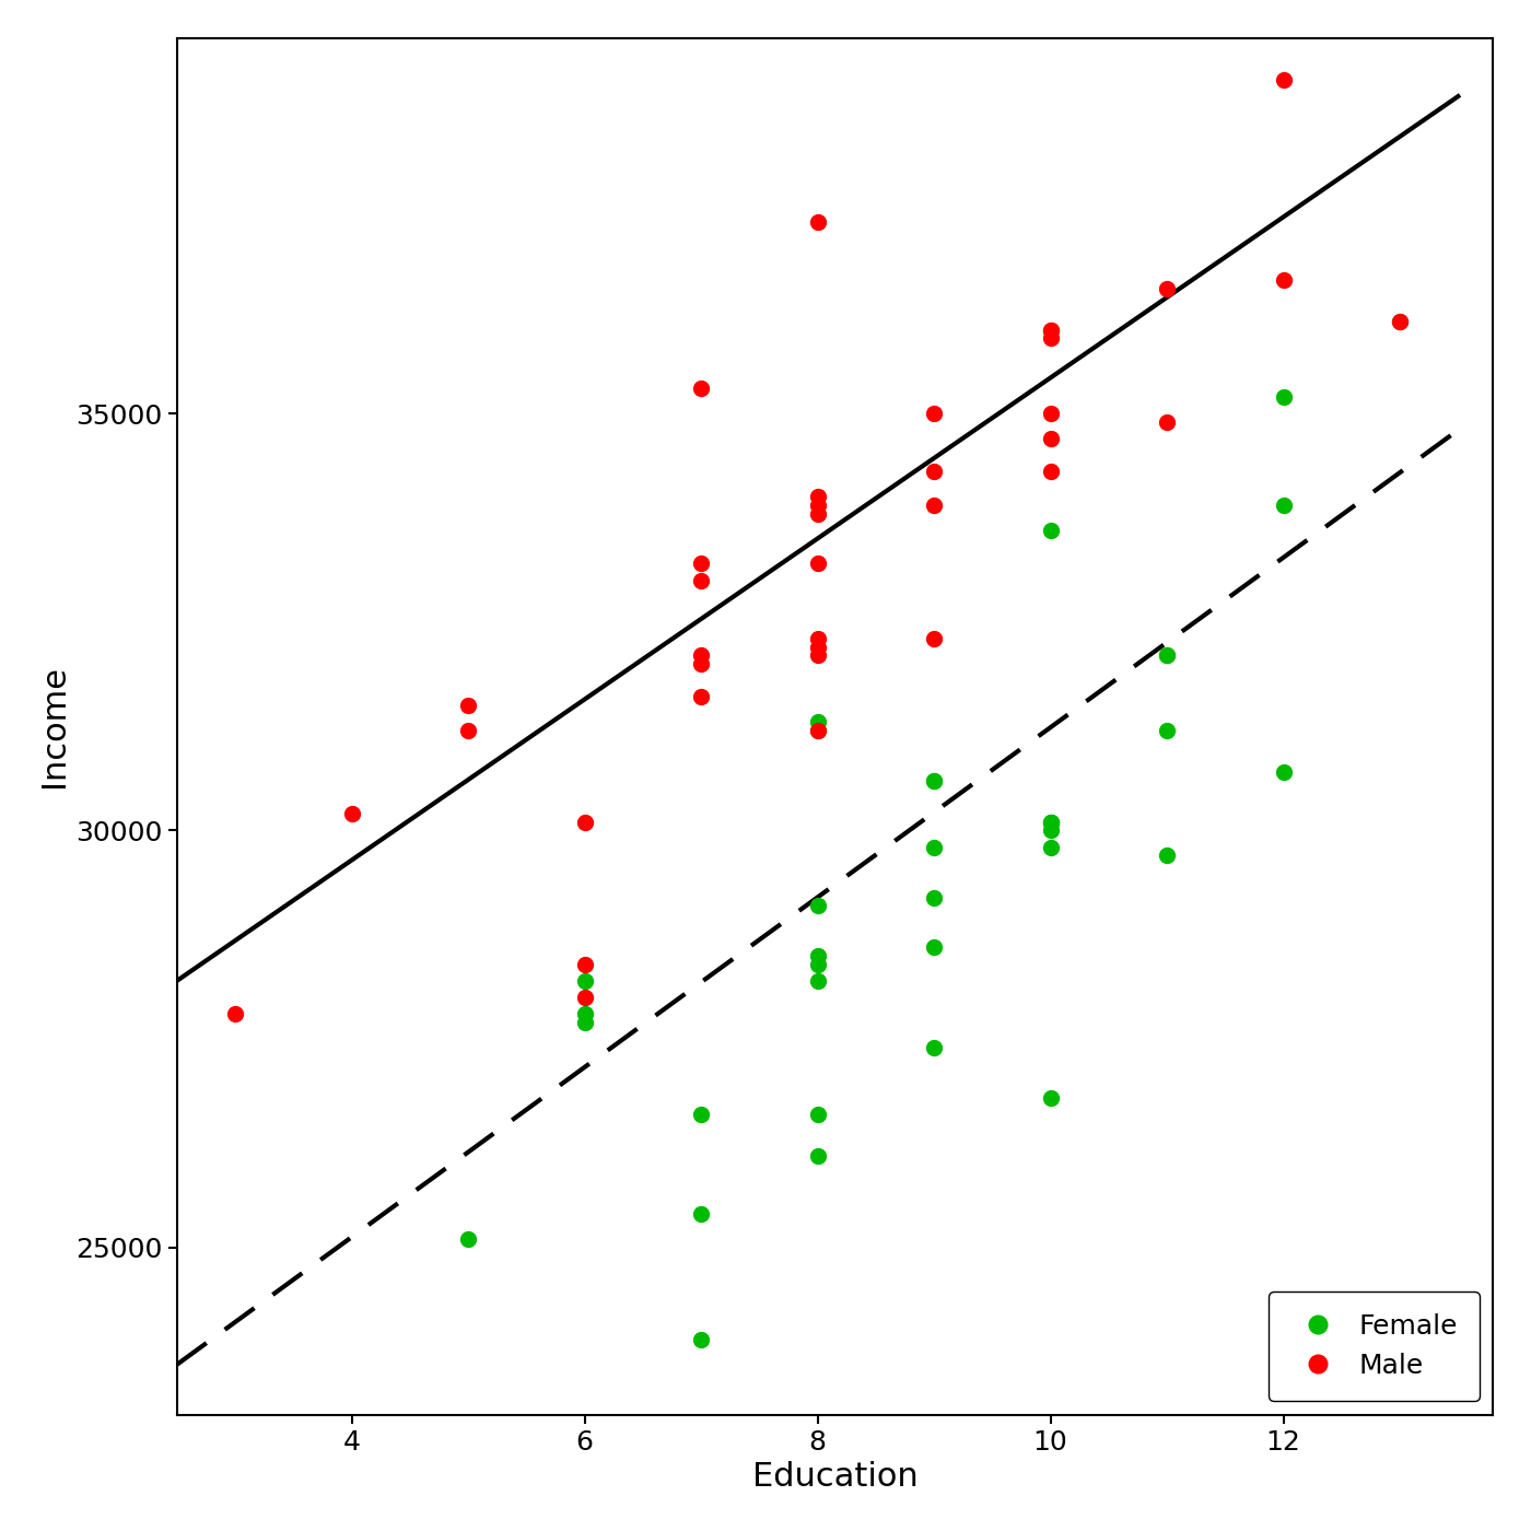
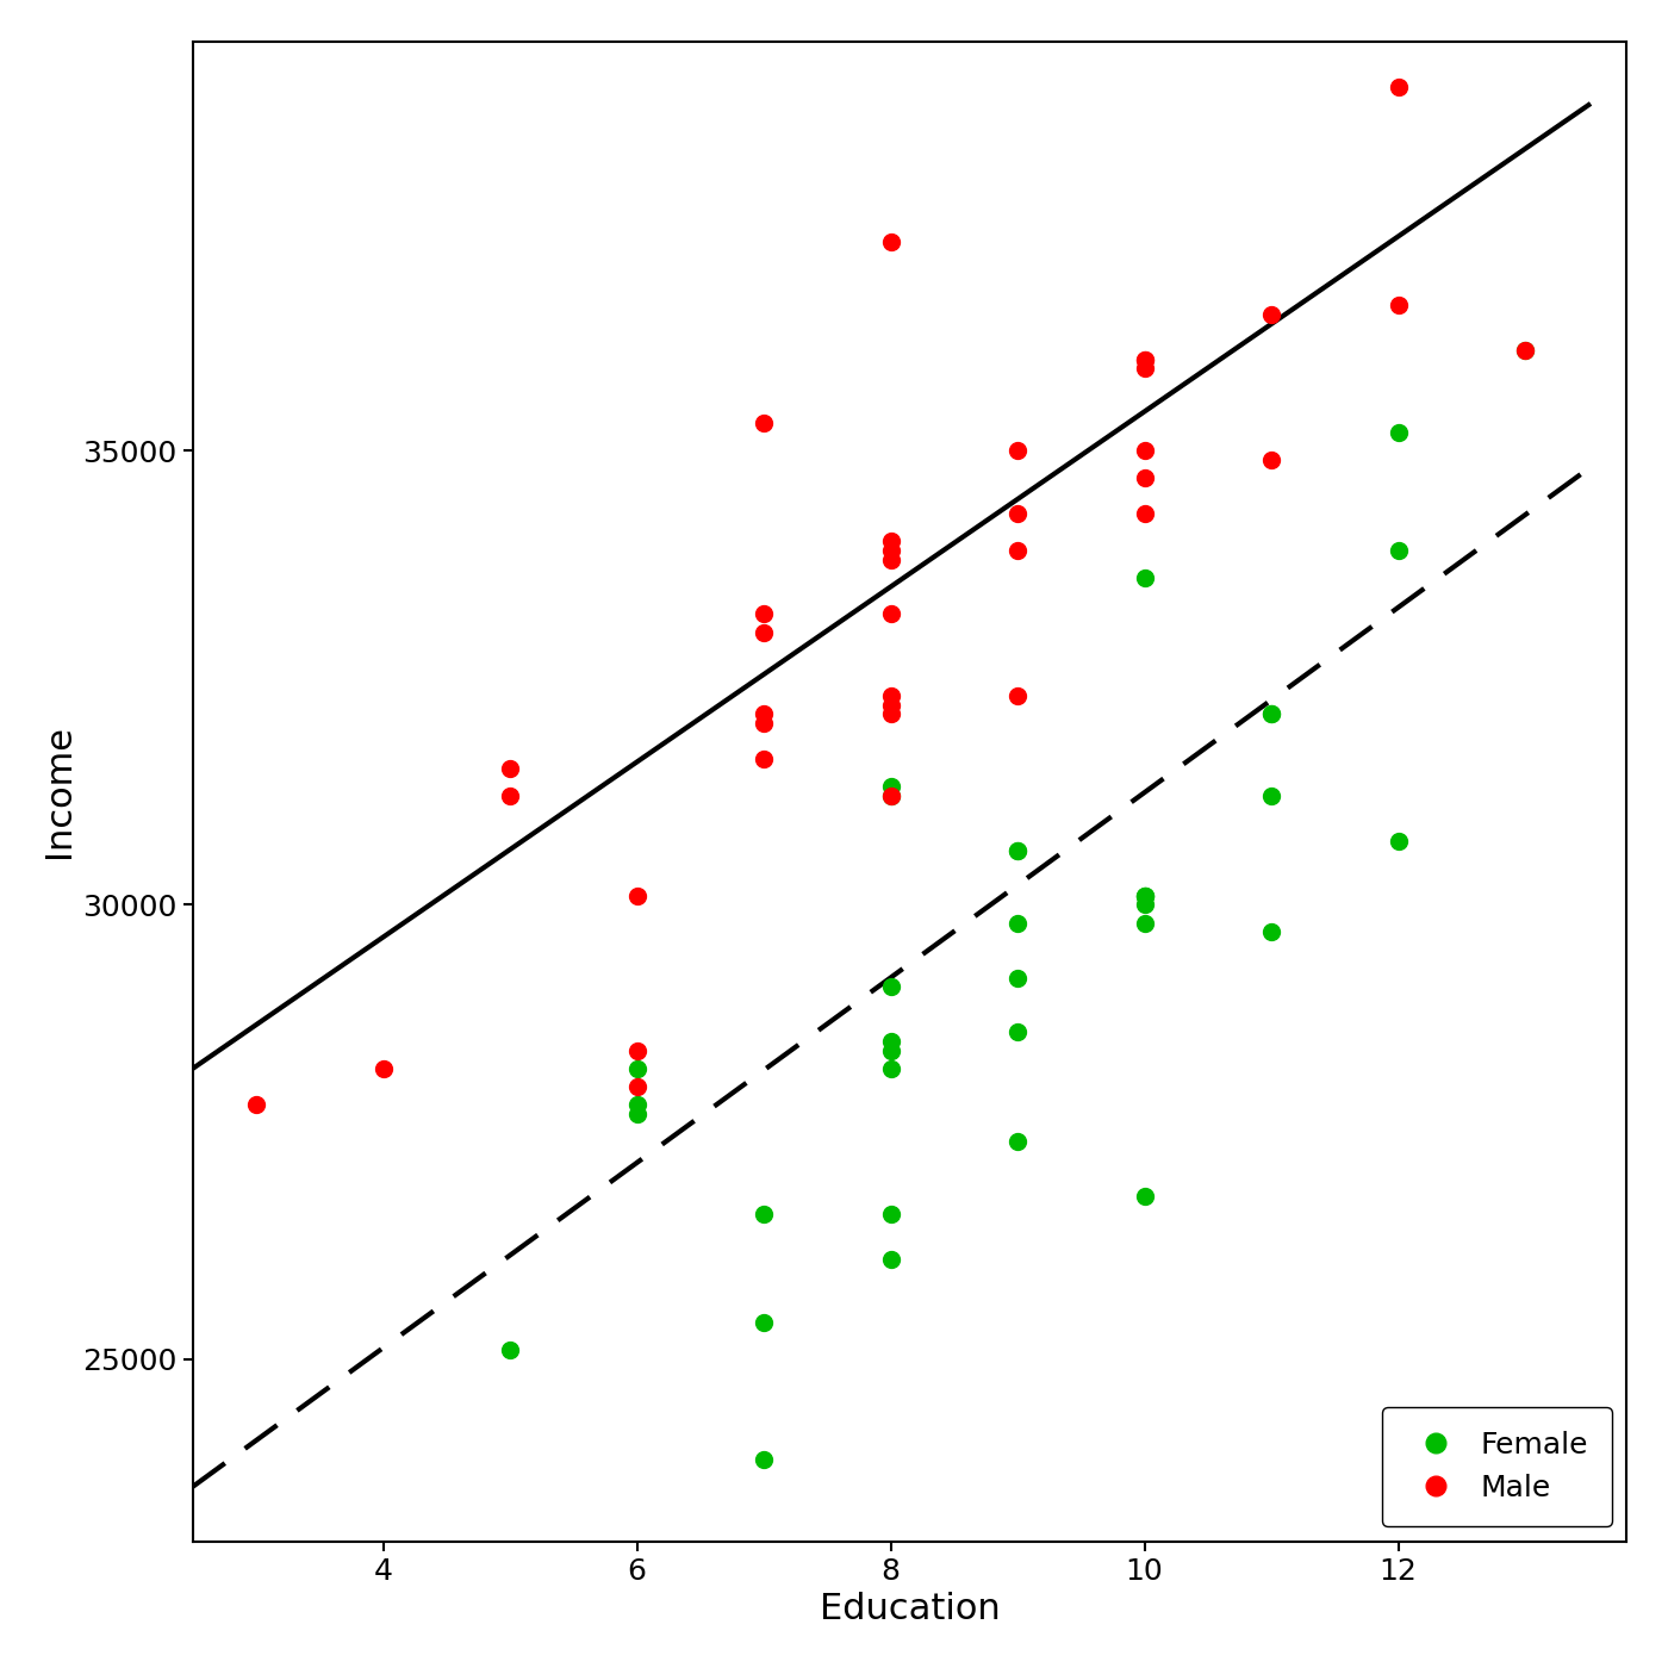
Male/4: 30200 -> 28200
